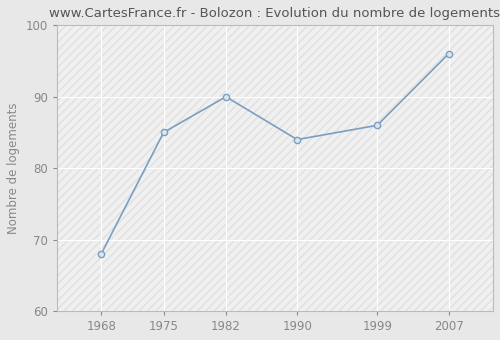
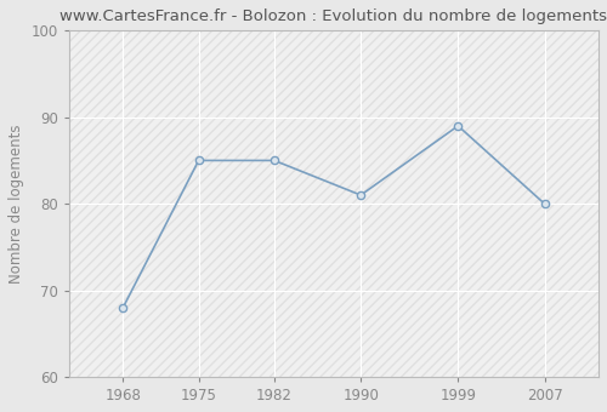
1982: 90 -> 85
1990: 84 -> 81
1999: 86 -> 89
2007: 96 -> 80
